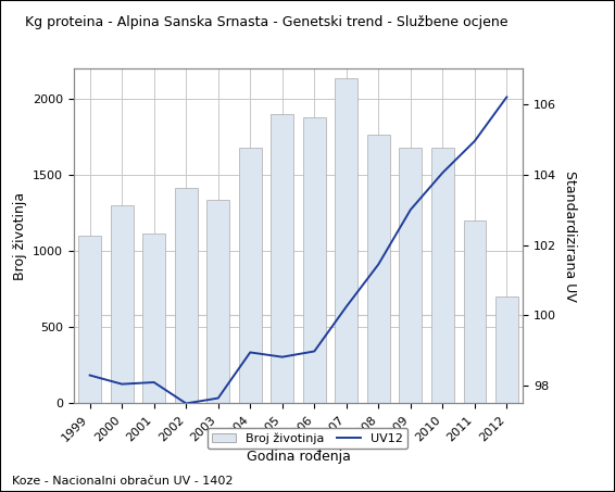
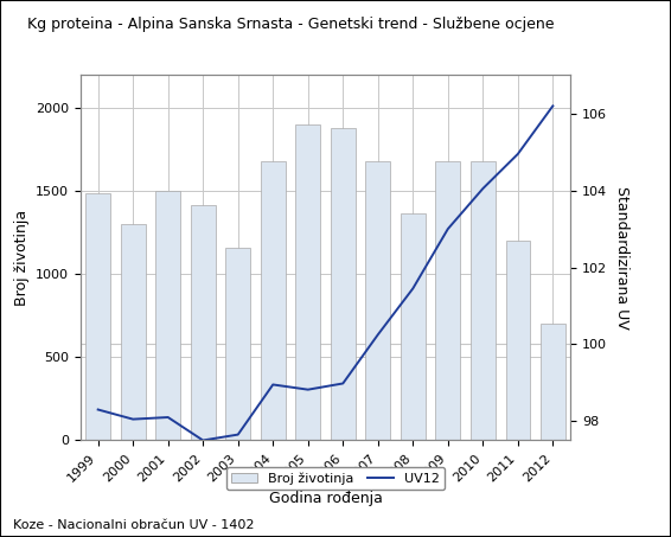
Broj životinja/1999: 1100 -> 1490
Broj životinja/2001: 1120 -> 1500
Broj životinja/2003: 1340 -> 1160
Broj životinja/2007: 2140 -> 1680
Broj životinja/2008: 1770 -> 1370
